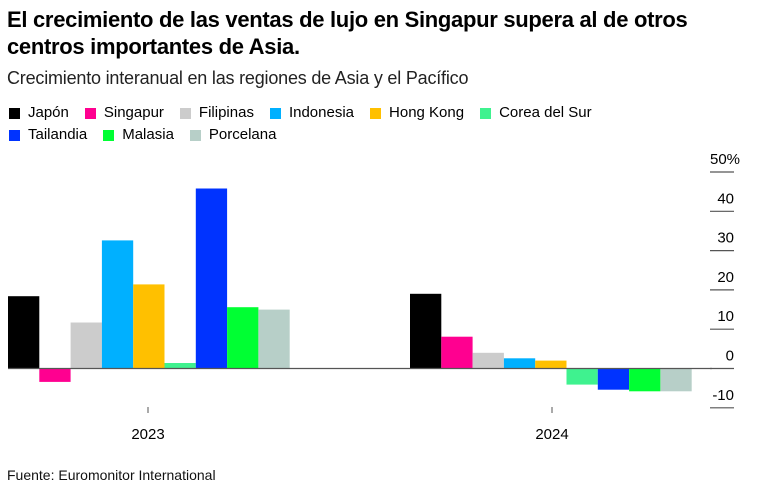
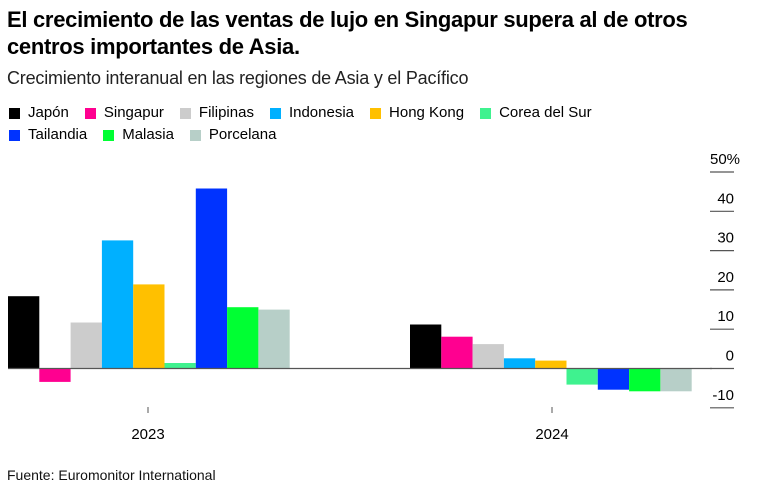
Japón/2024: 19 -> 11
Filipinas/2024: 4 -> 6
